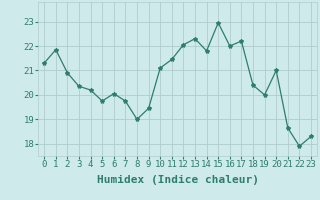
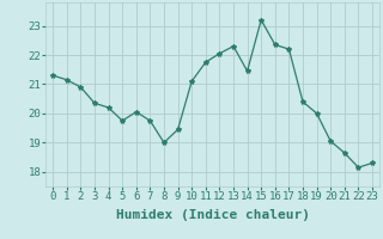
1: 21.85 -> 21.15
11: 21.45 -> 21.75
14: 21.80 -> 21.45
15: 22.95 -> 23.20
16: 22.00 -> 22.35
20: 21.00 -> 19.05
22: 17.90 -> 18.15
